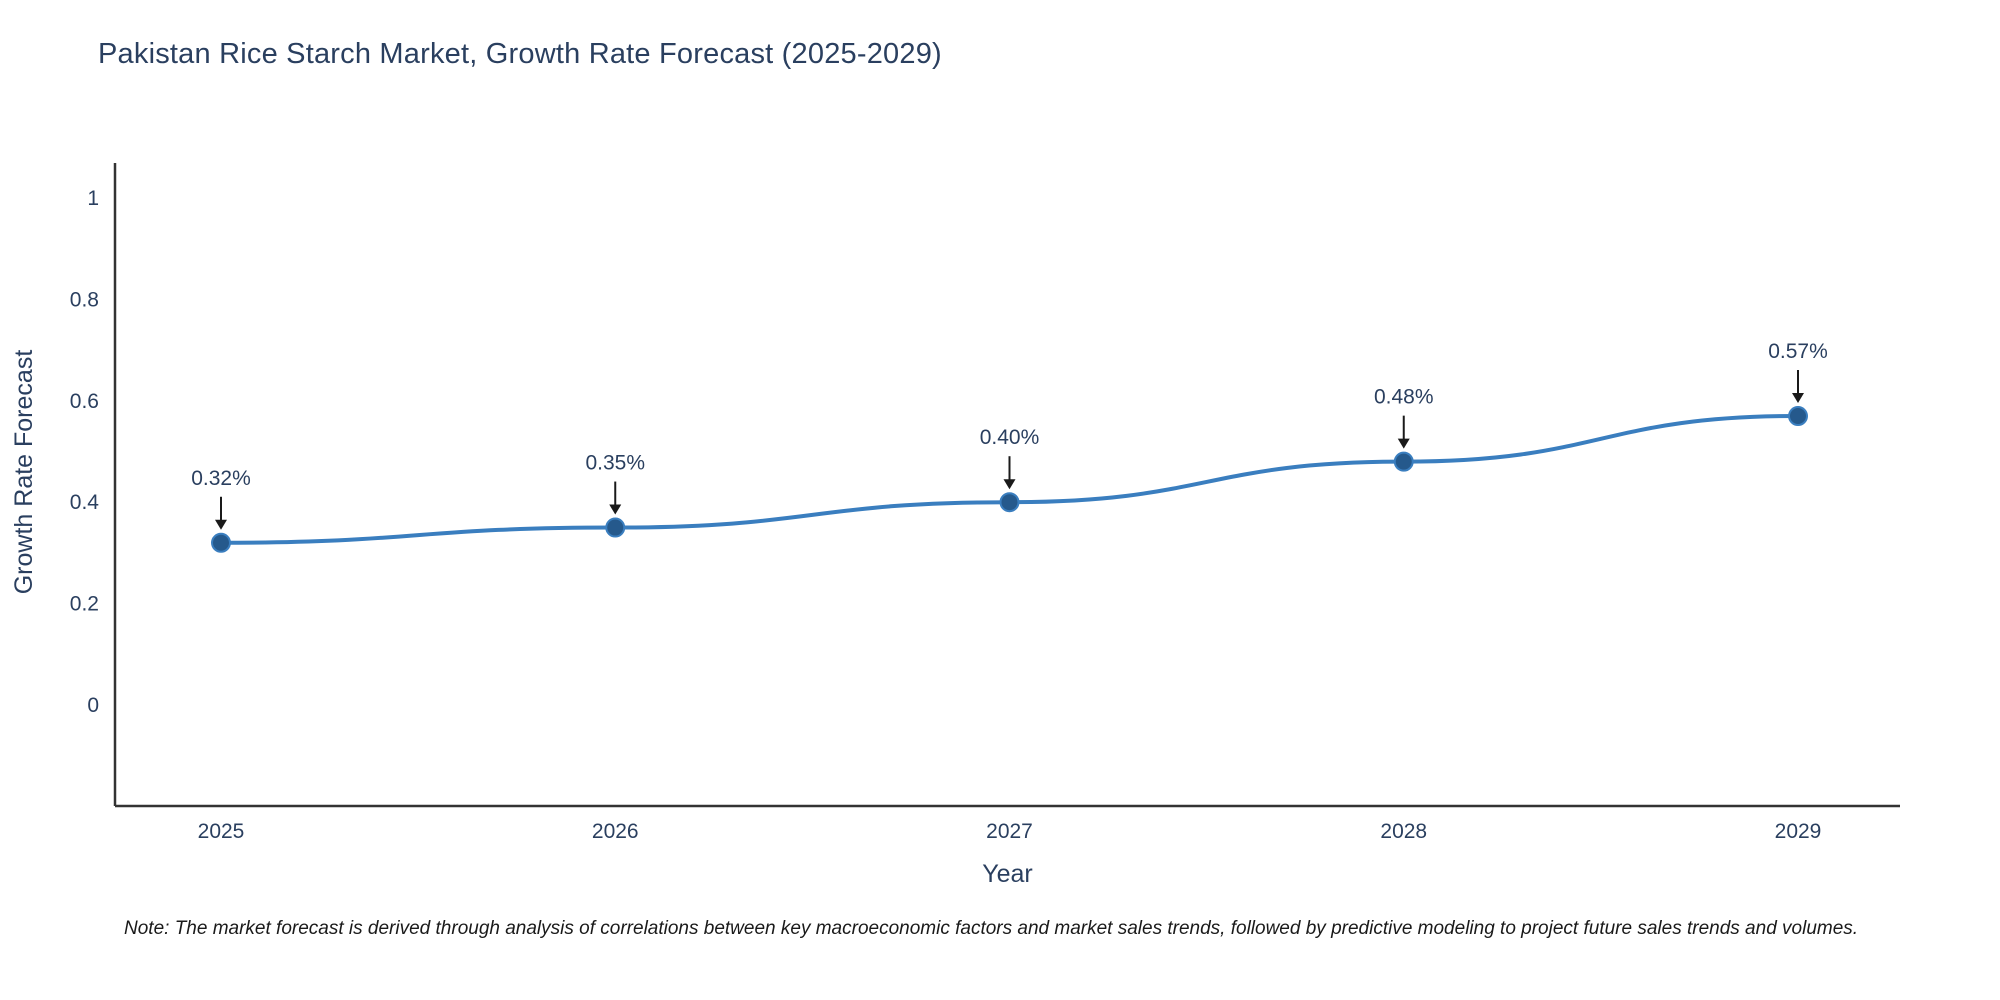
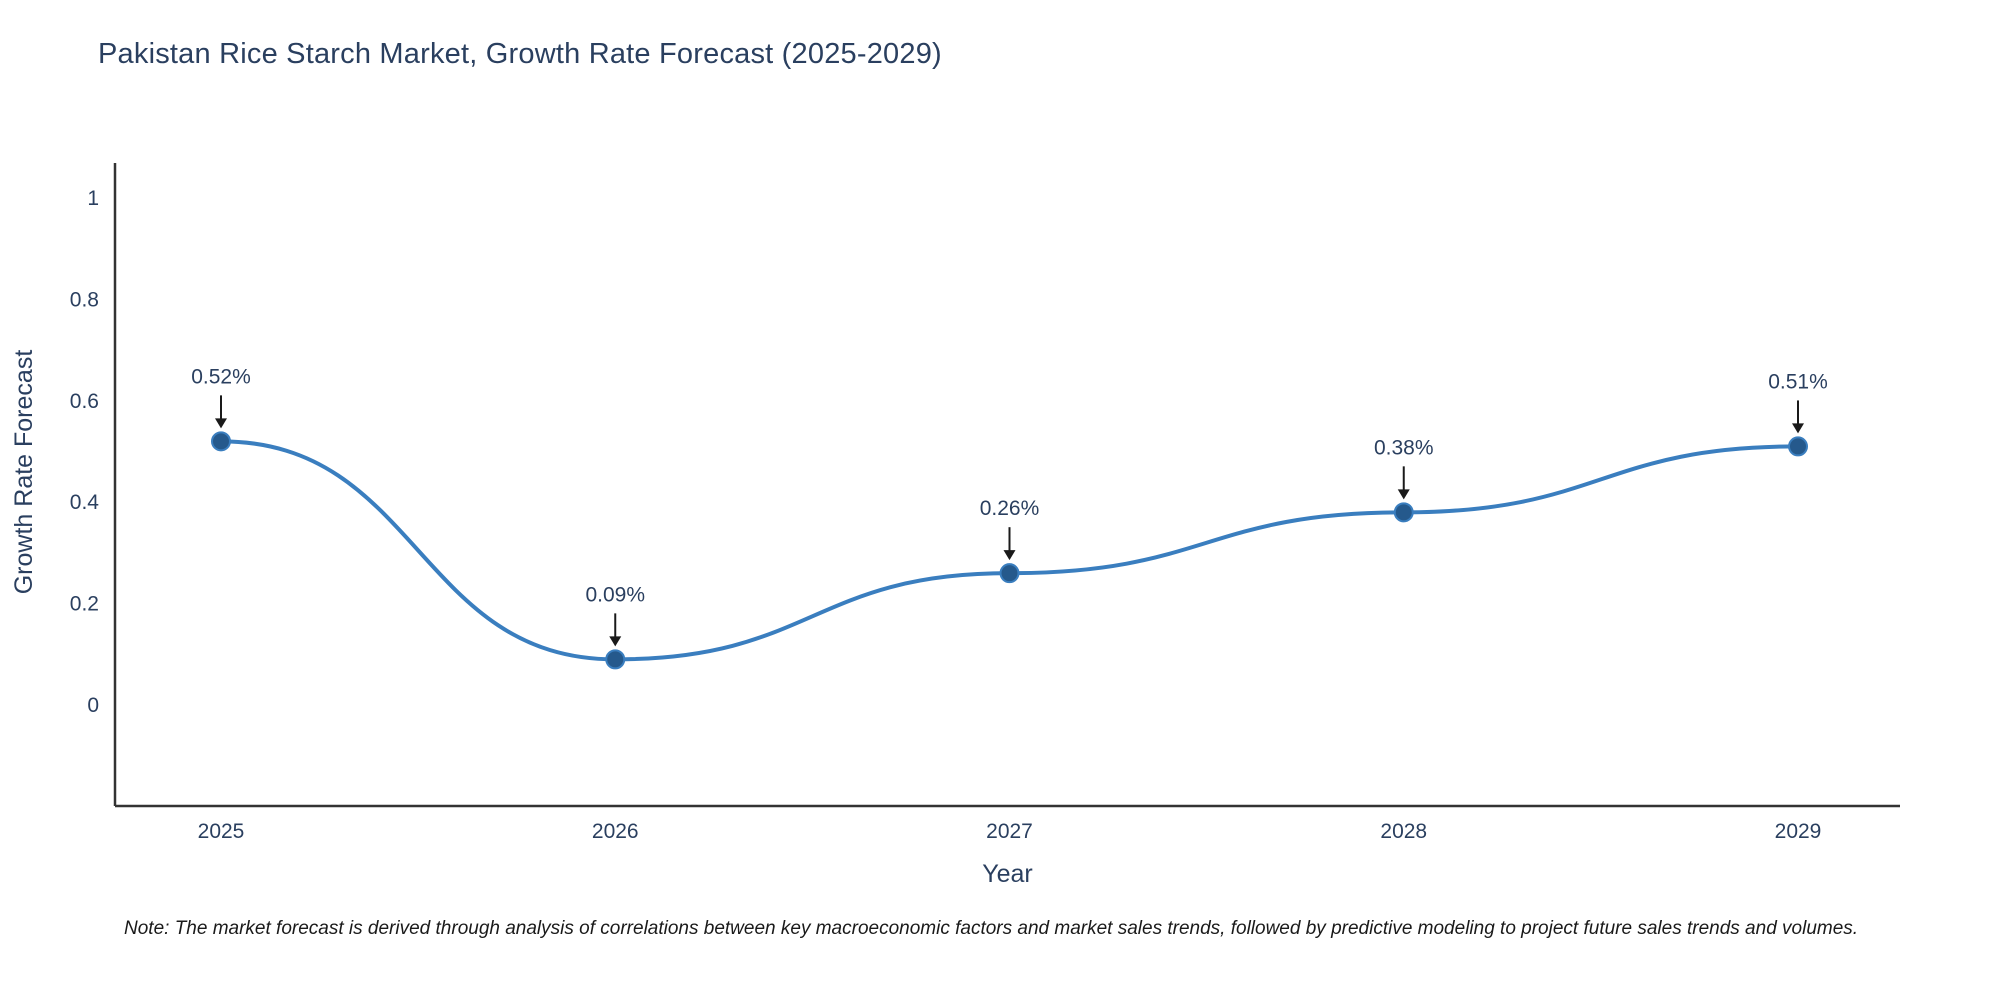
2025: 0.32% -> 0.52%
2026: 0.35% -> 0.09%
2027: 0.40% -> 0.26%
2028: 0.48% -> 0.38%
2029: 0.57% -> 0.51%
